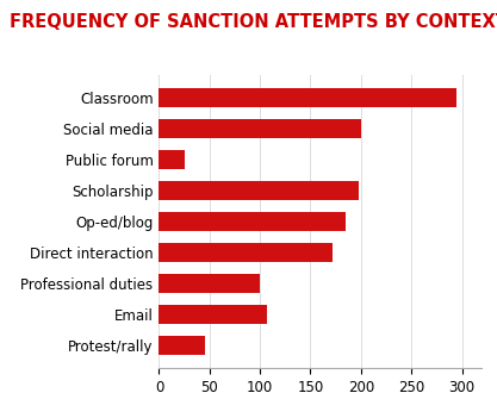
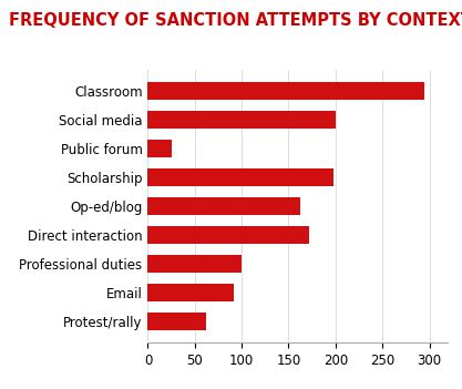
Op-ed/blog: 185 -> 162
Email: 107 -> 92
Protest/rally: 45 -> 62
